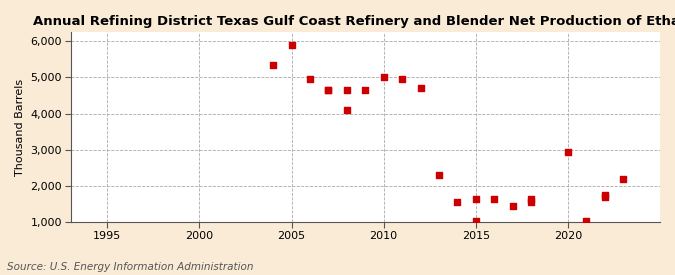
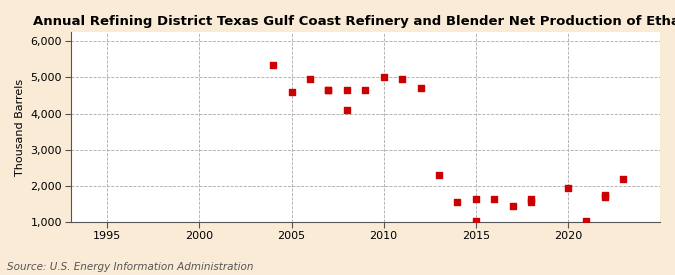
2005: 5,900 -> 4,600
2020: 2,950 -> 1,950
